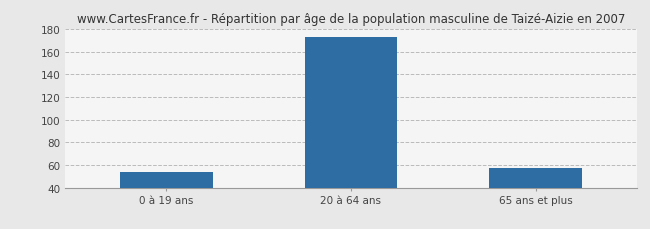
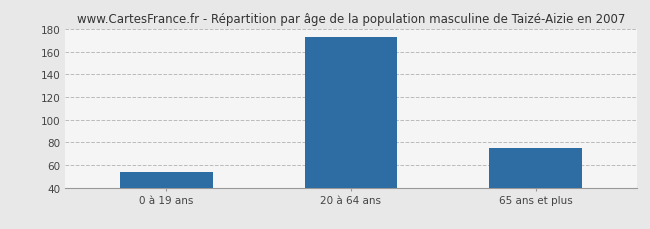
65 ans et plus: 57 -> 75
